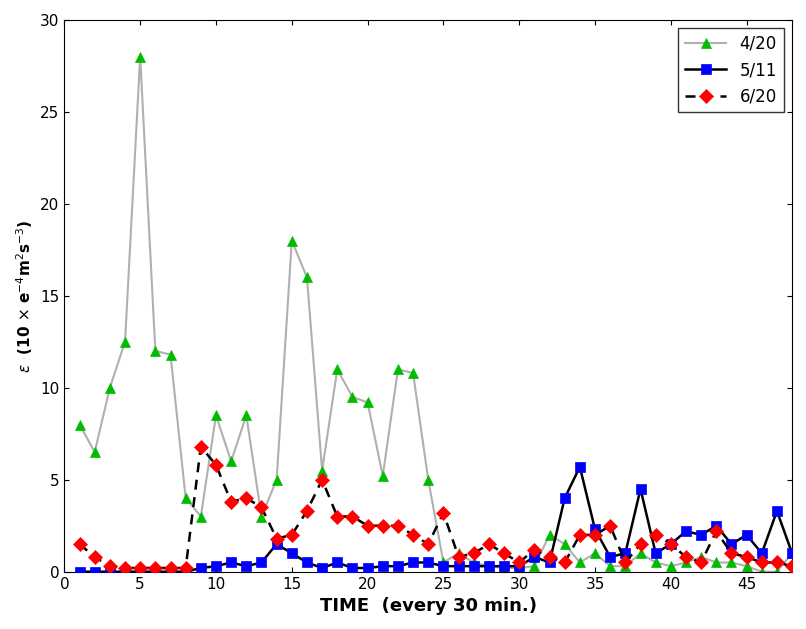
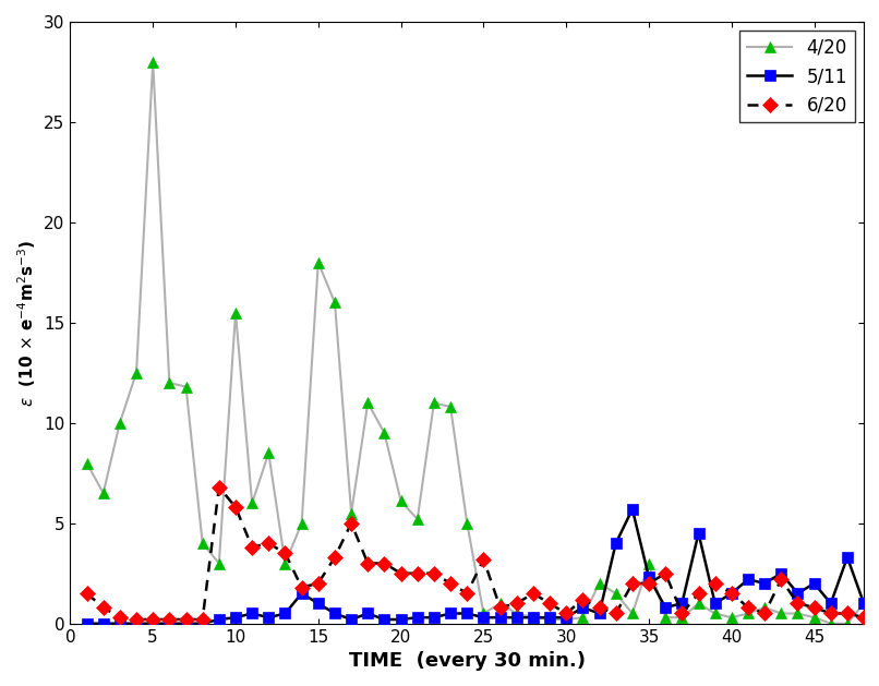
4/20/10: 8.5 -> 15.5
4/20/20: 9.2 -> 6.1
4/20/35: 1.0 -> 3.0
